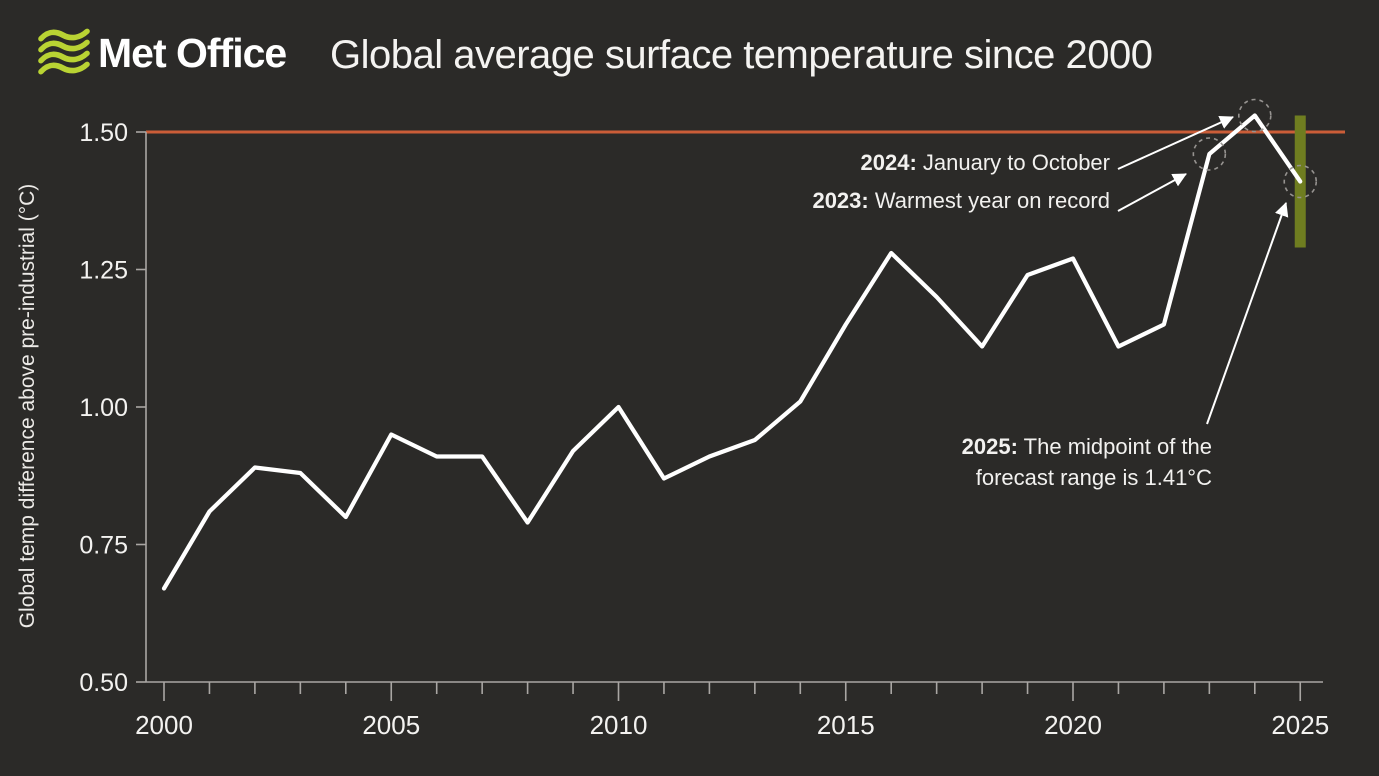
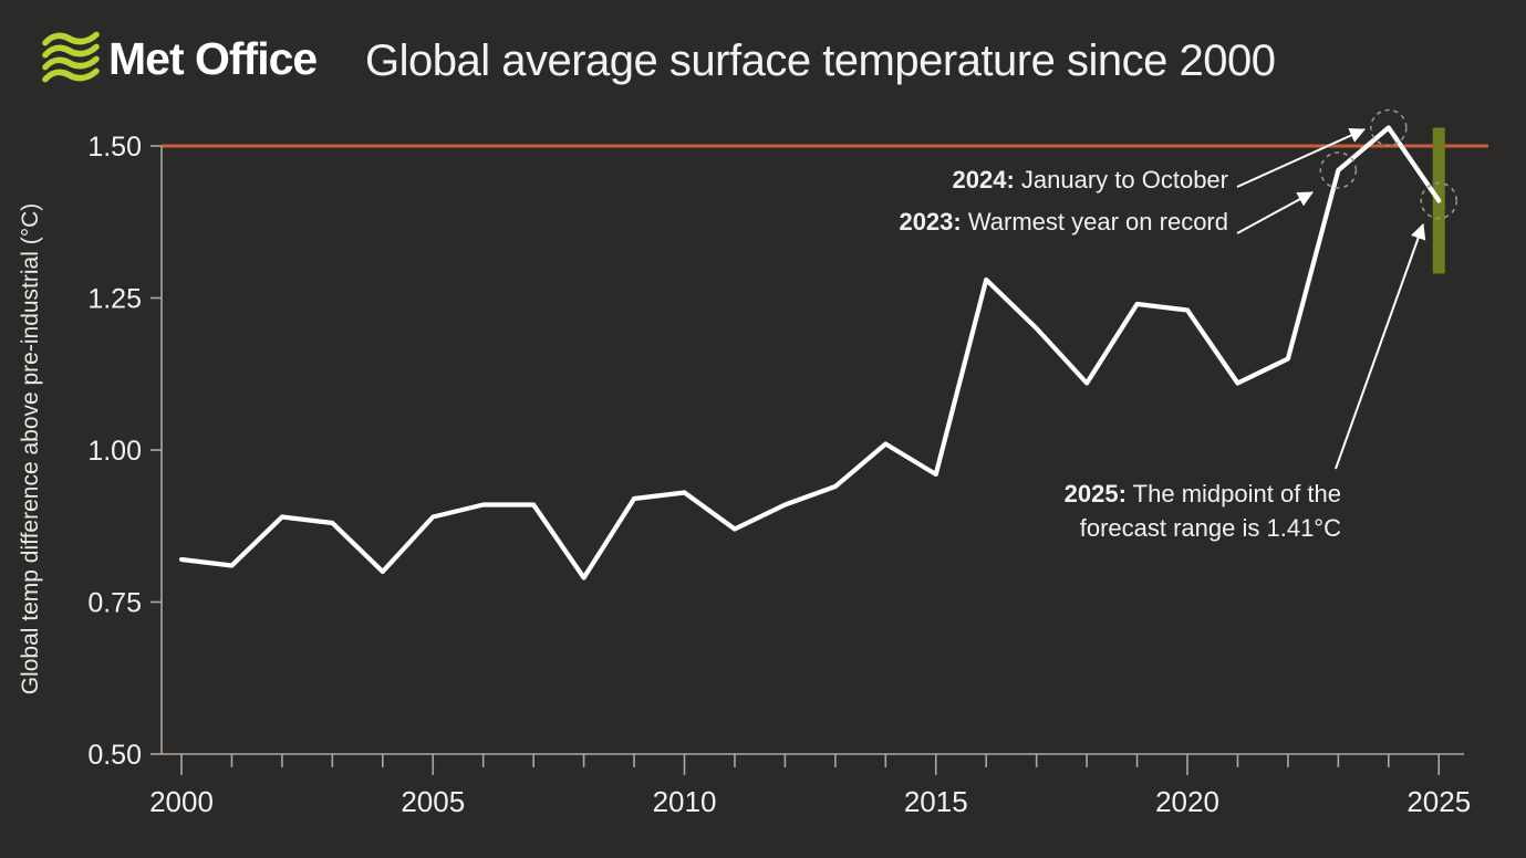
2000: 0.67 -> 0.82
2005: 0.95 -> 0.89
2010: 1.00 -> 0.93
2015: 1.15 -> 0.96
2020: 1.27 -> 1.23
